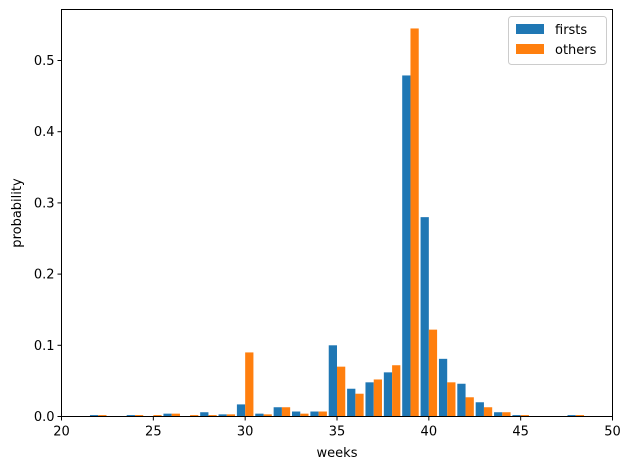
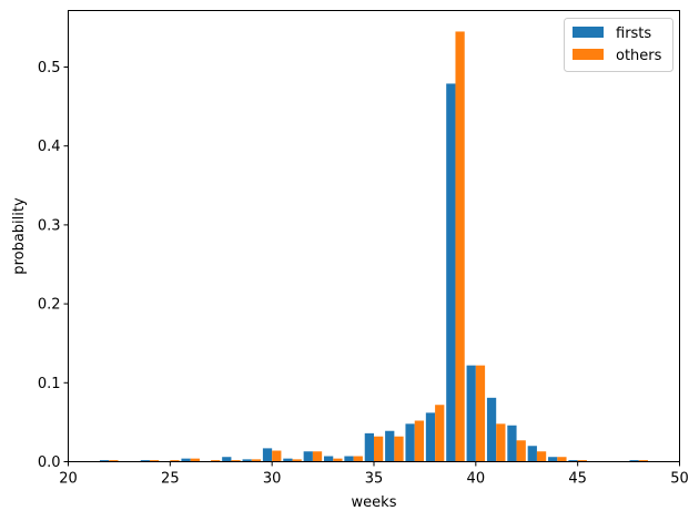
others/30: 0.09 -> 0.01
firsts/35: 0.10 -> 0.04
others/35: 0.07 -> 0.03
firsts/40: 0.28 -> 0.12
